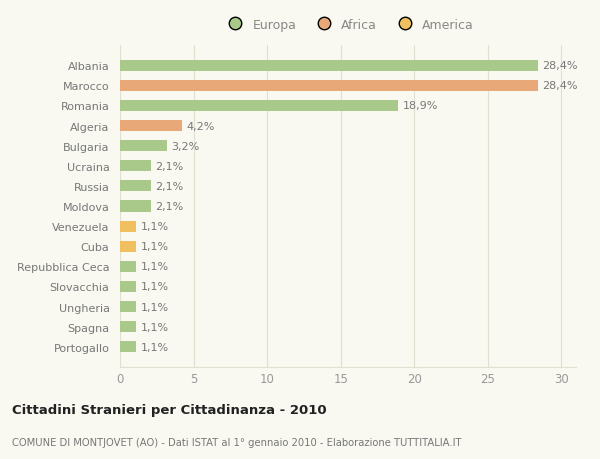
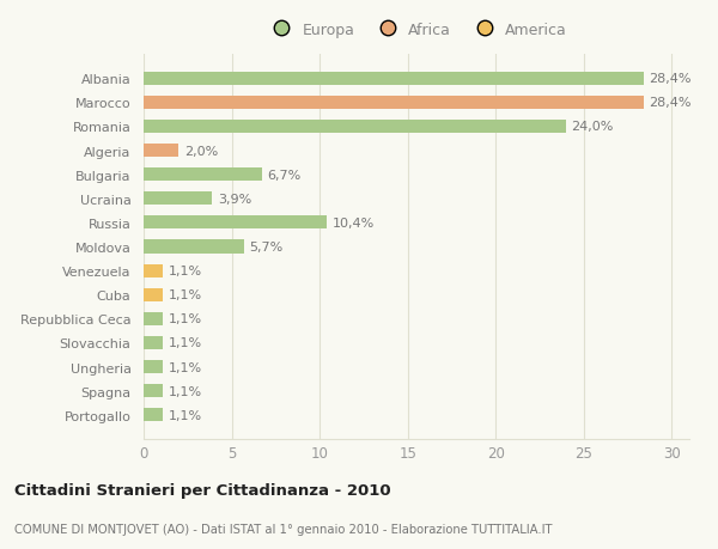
Romania: 18,9% -> 24,0%
Algeria: 4,2% -> 2,0%
Bulgaria: 3,2% -> 6,7%
Ucraina: 2,1% -> 3,9%
Russia: 2,1% -> 10,4%
Moldova: 2,1% -> 5,7%
